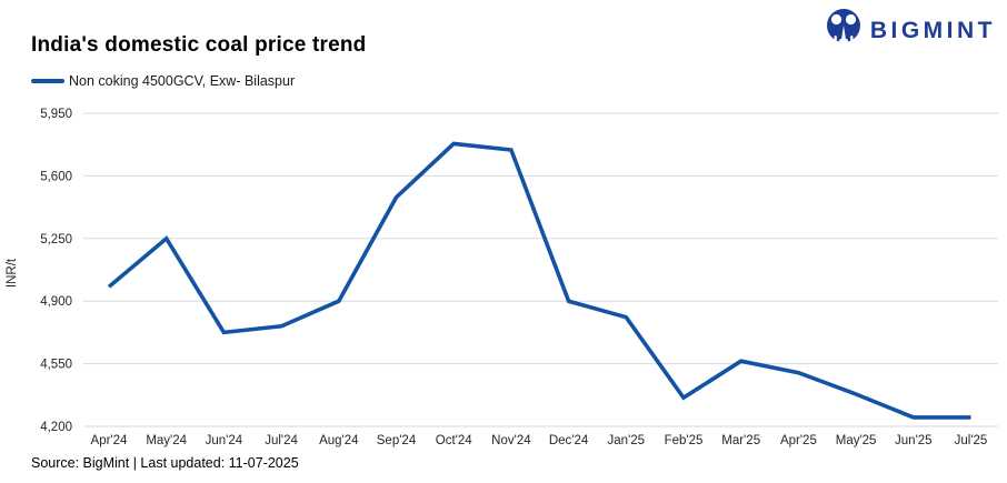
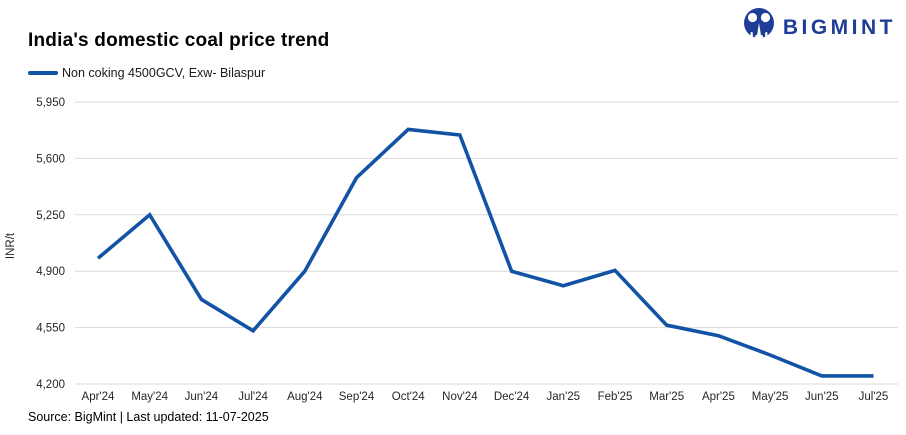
Jul'24: 4760 -> 4530
Feb'25: 4360 -> 4900
